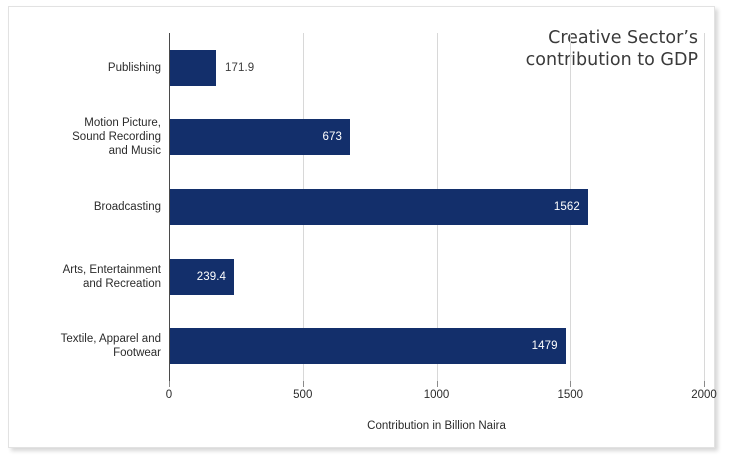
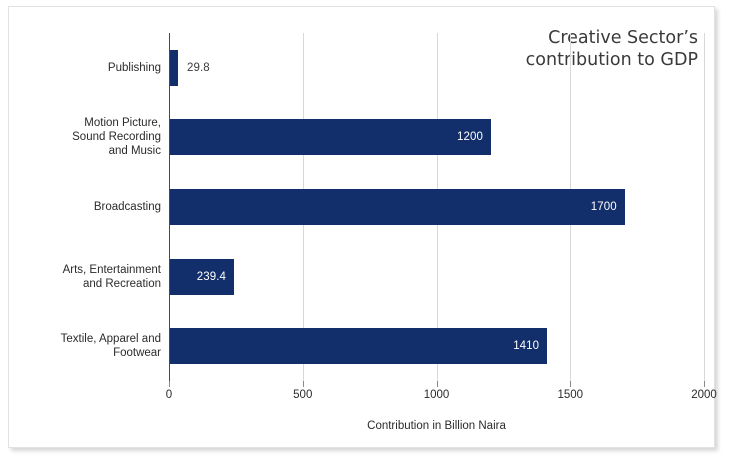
Publishing: 171.9 -> 29.8
Motion Picture, Sound Recording and Music: 673 -> 1200
Broadcasting: 1562 -> 1700
Textile, Apparel and Footwear: 1479 -> 1410
